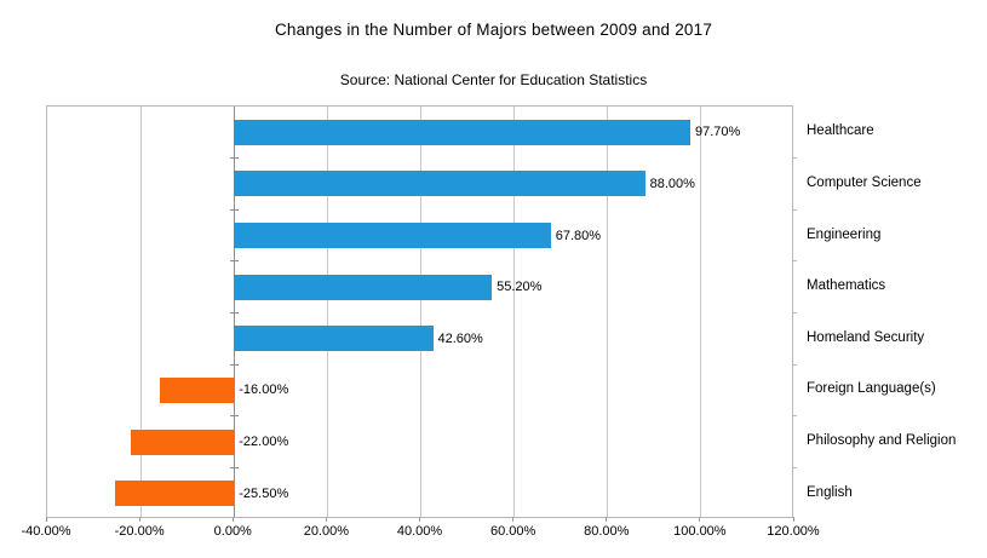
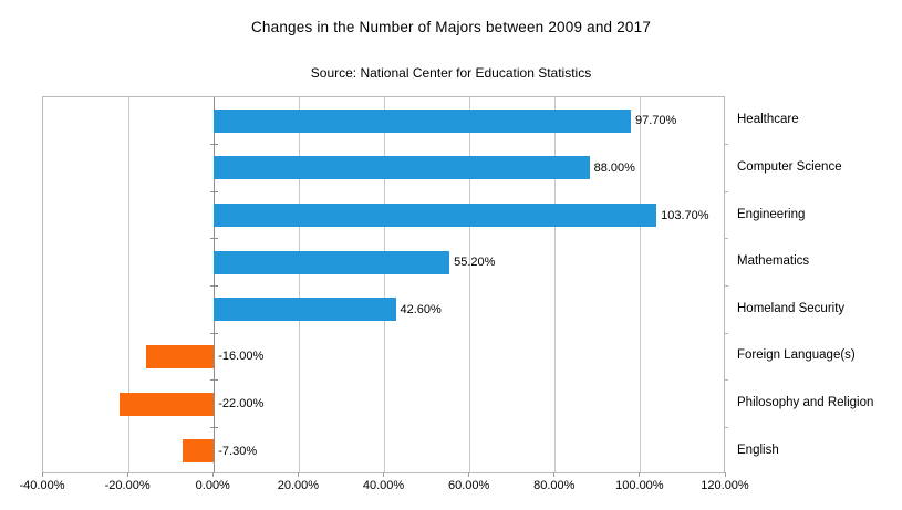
Engineering: 67.80% -> 103.70%
English: -25.50% -> -7.30%
